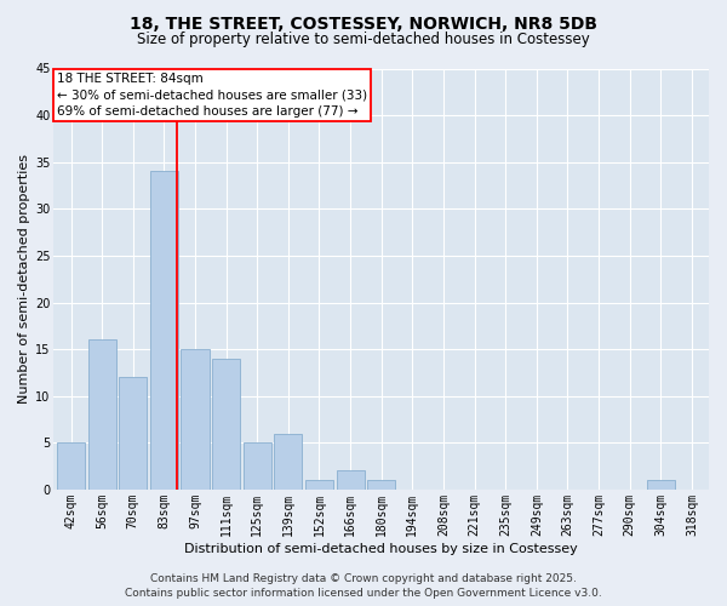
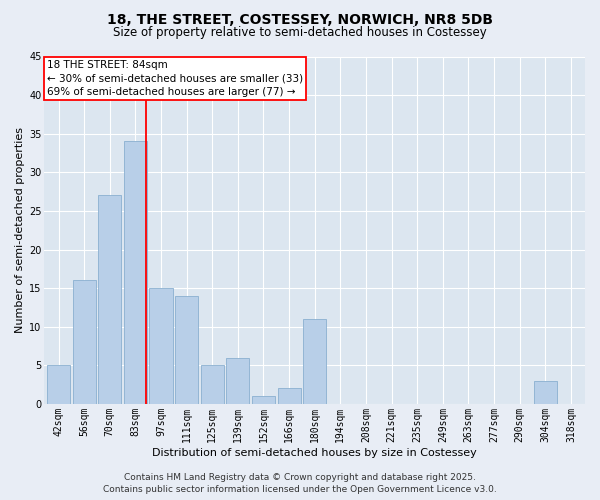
70sqm: 12 -> 27
180sqm: 1 -> 11
304sqm: 1 -> 3
